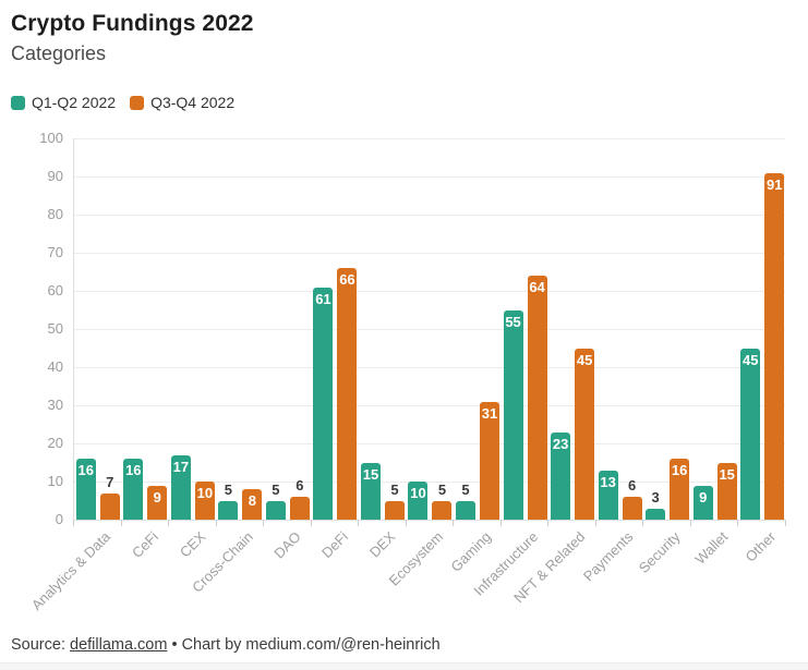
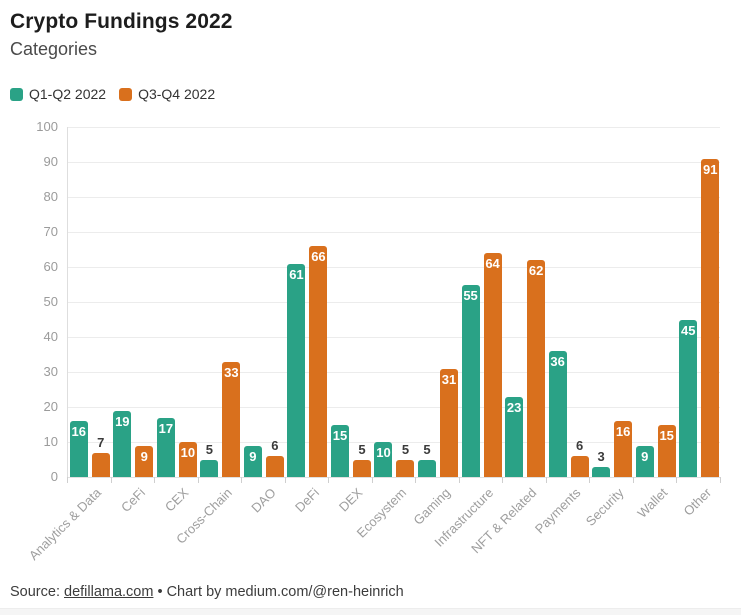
Q1-Q2 2022/CeFi: 16 -> 19
Q3-Q4 2022/Cross-Chain: 8 -> 33
Q1-Q2 2022/DAO: 5 -> 9
Q3-Q4 2022/NFT & Related: 45 -> 62
Q1-Q2 2022/Payments: 13 -> 36
